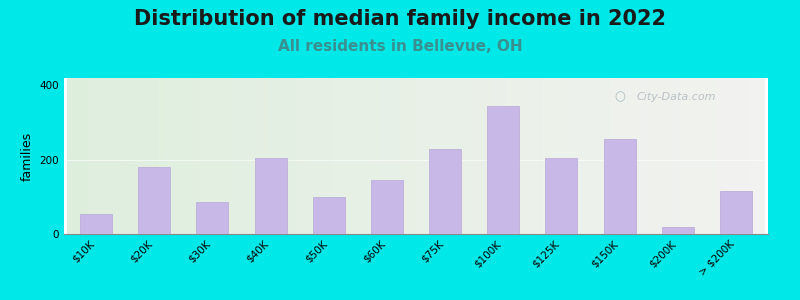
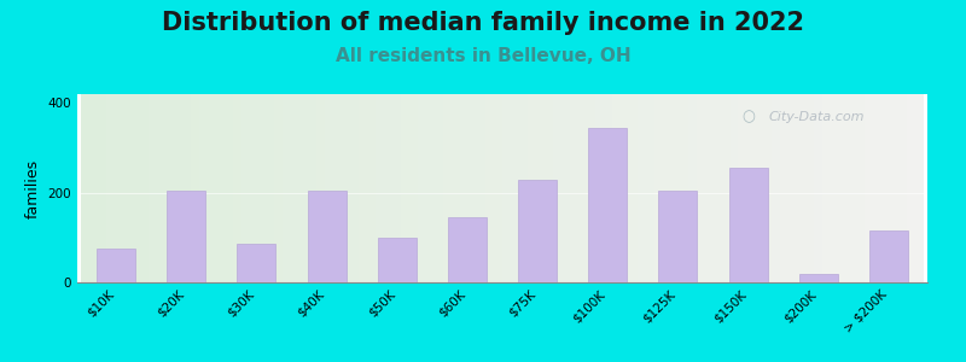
$10K: 55 -> 75
$20K: 180 -> 205
